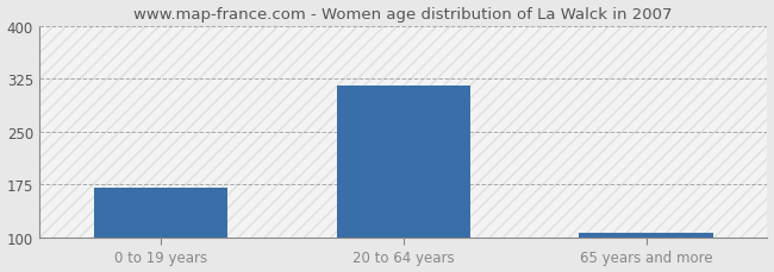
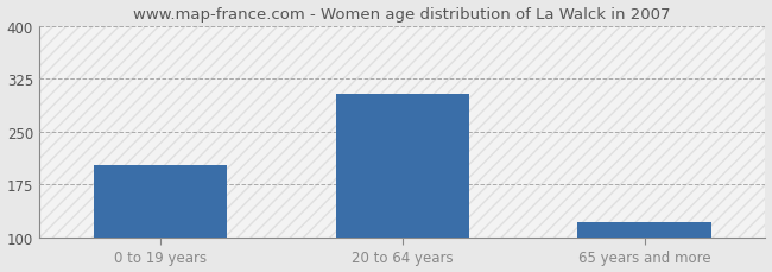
0 to 19 years: 170 -> 202
20 to 64 years: 315 -> 304
65 years and more: 107 -> 122
